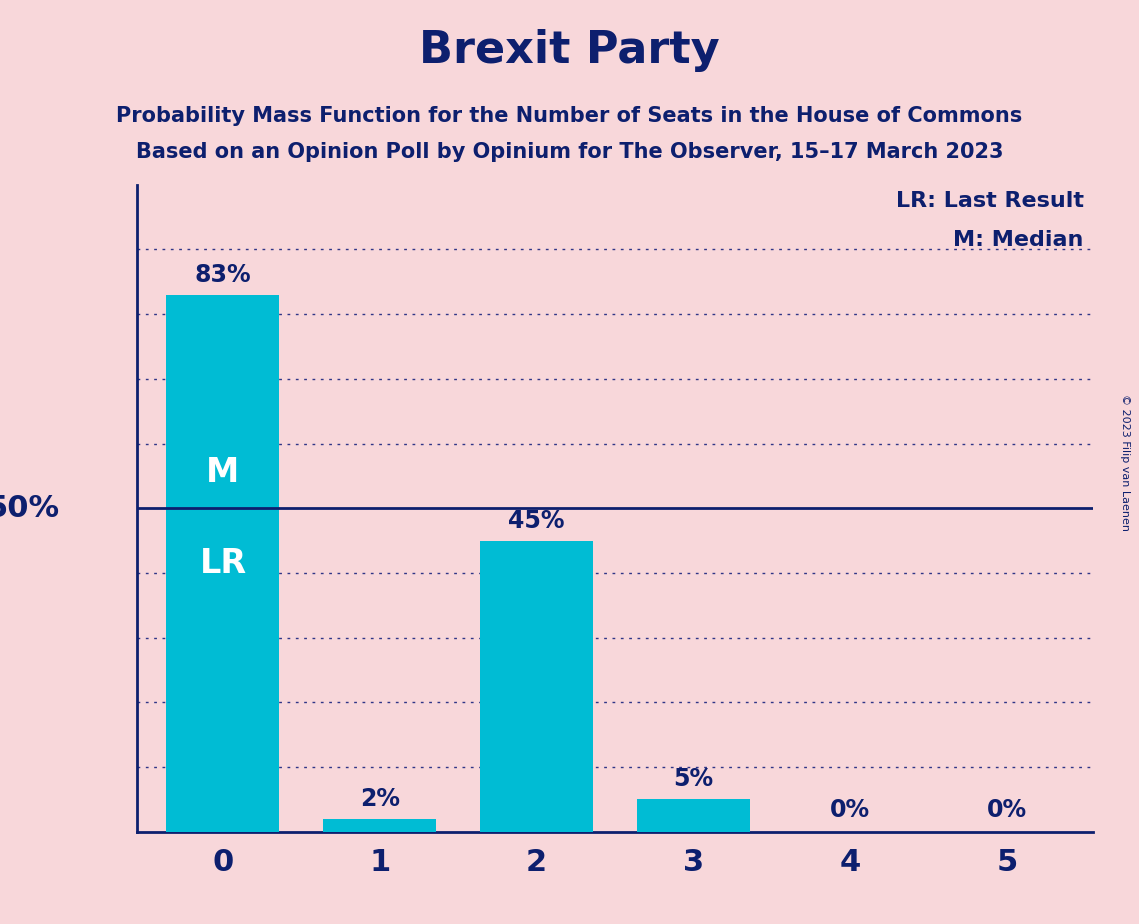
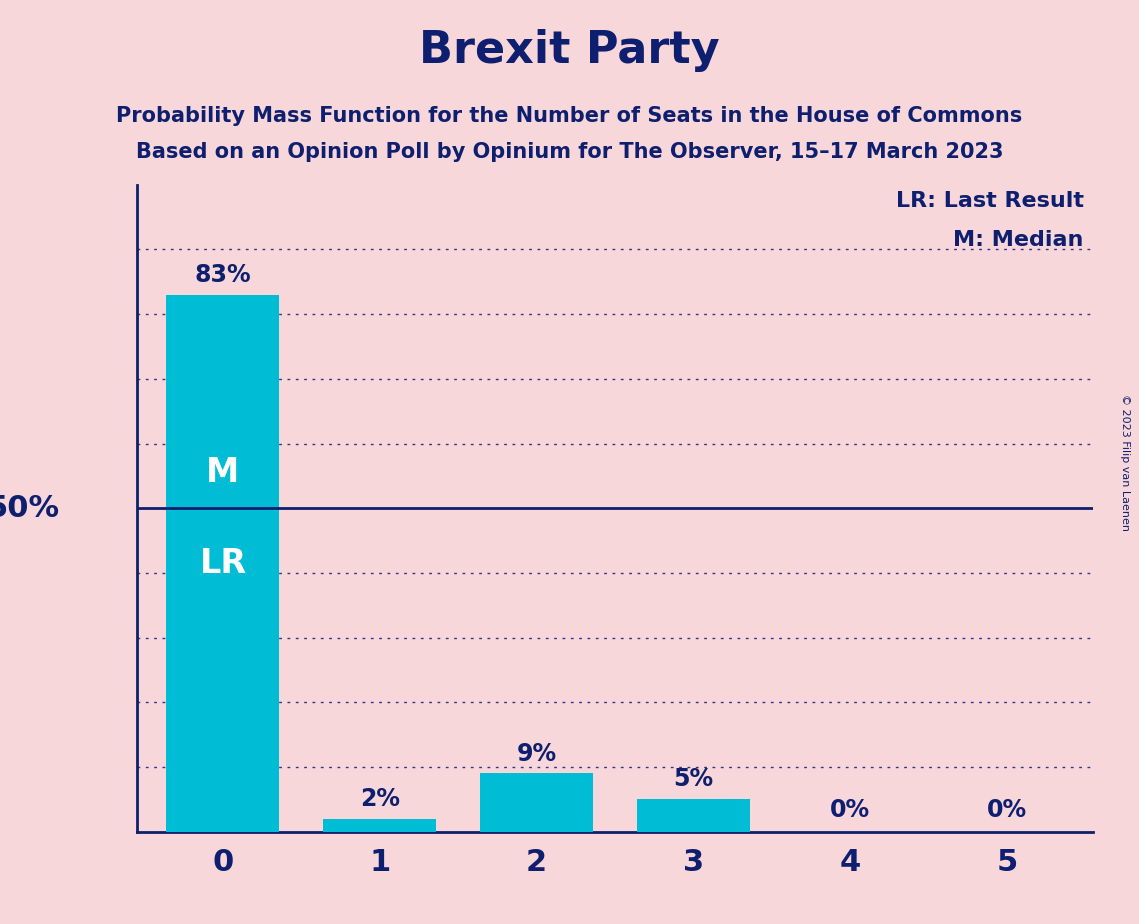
2: 45% -> 9%
